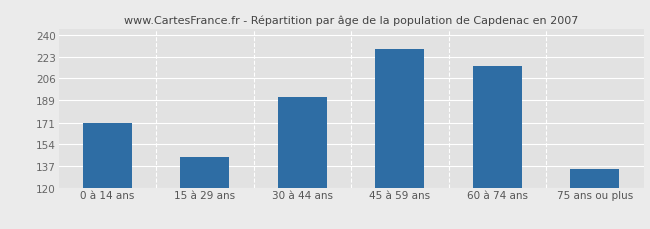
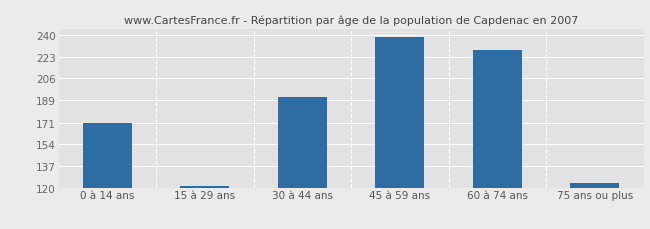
15 à 29 ans: 144 -> 121
45 à 59 ans: 229 -> 239
60 à 74 ans: 216 -> 228
75 ans ou plus: 135 -> 124
